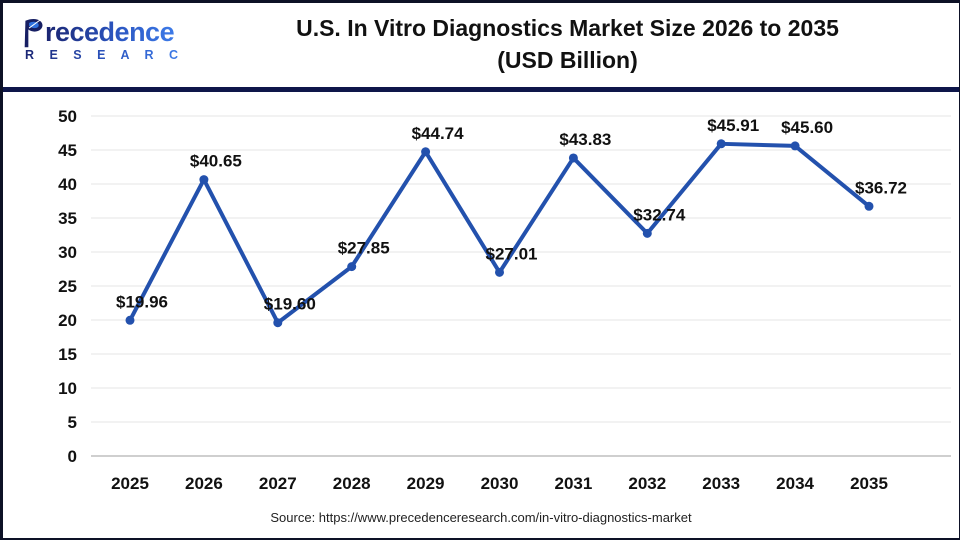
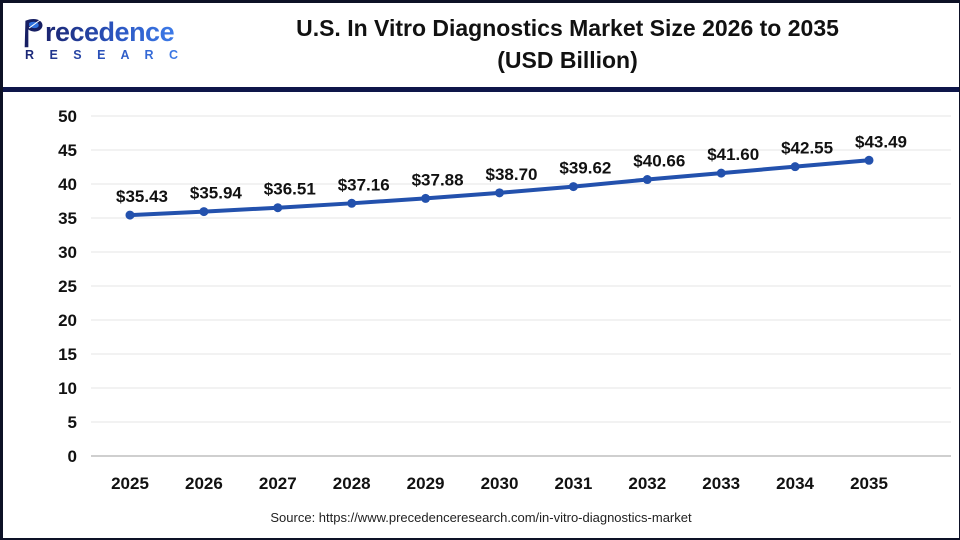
2025: $19.96 -> $35.43
2026: $40.65 -> $35.94
2027: $19.60 -> $36.51
2028: $27.85 -> $37.16
2029: $44.74 -> $37.88
2030: $27.01 -> $38.70
2031: $43.83 -> $39.62
2032: $32.74 -> $40.66
2033: $45.91 -> $41.60
2034: $45.60 -> $42.55
2035: $36.72 -> $43.49
